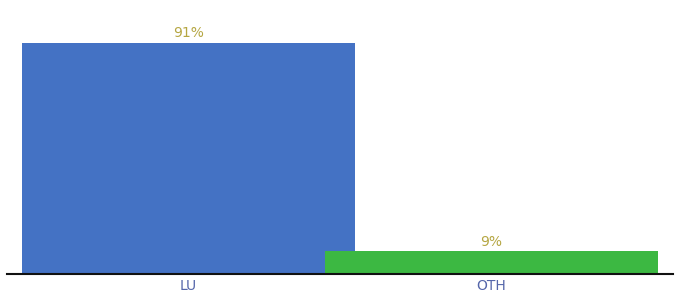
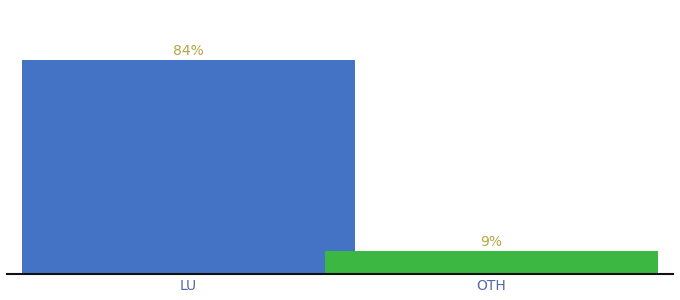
LU: 91% -> 84%
